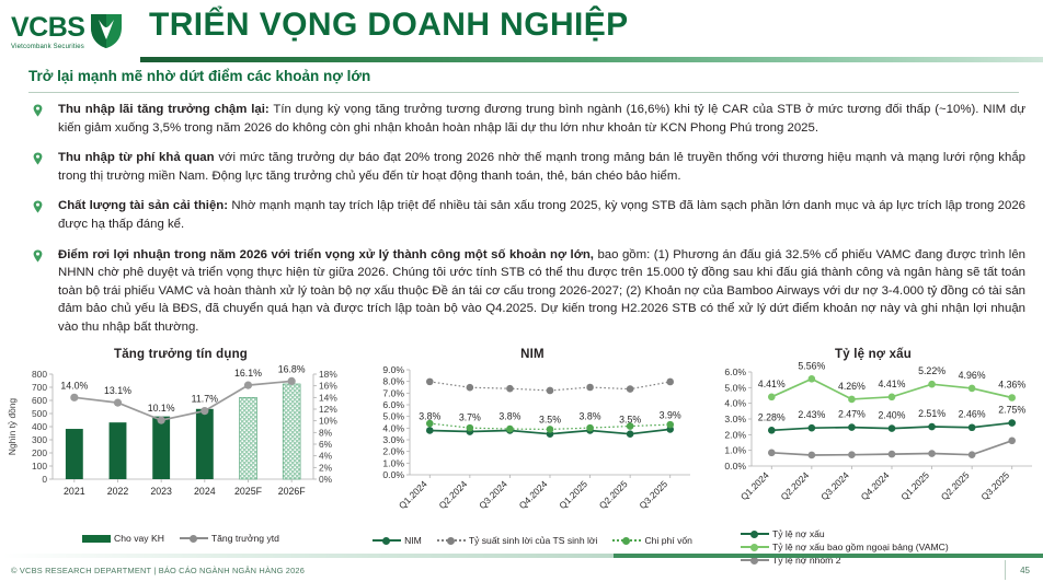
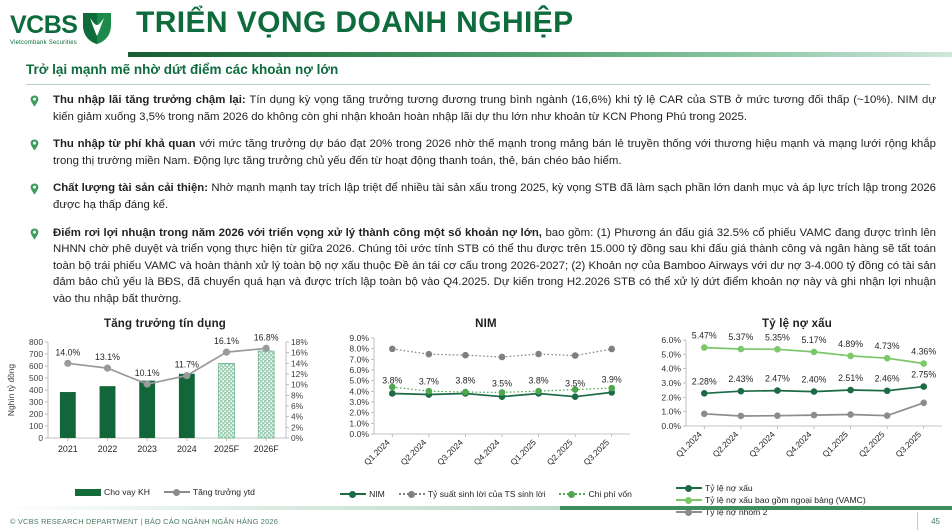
Tỷ lệ nợ xấu/Tỷ lệ nợ xấu bao gồm ngoại bảng (VAMC)/Q1.2024: 4.41% -> 5.47%
Tỷ lệ nợ xấu/Tỷ lệ nợ xấu bao gồm ngoại bảng (VAMC)/Q2.2024: 5.56% -> 5.37%
Tỷ lệ nợ xấu/Tỷ lệ nợ xấu bao gồm ngoại bảng (VAMC)/Q3.2024: 4.26% -> 5.35%
Tỷ lệ nợ xấu/Tỷ lệ nợ xấu bao gồm ngoại bảng (VAMC)/Q4.2024: 4.41% -> 5.17%
Tỷ lệ nợ xấu/Tỷ lệ nợ xấu bao gồm ngoại bảng (VAMC)/Q1.2025: 5.22% -> 4.89%
Tỷ lệ nợ xấu/Tỷ lệ nợ xấu bao gồm ngoại bảng (VAMC)/Q2.2025: 4.96% -> 4.73%
